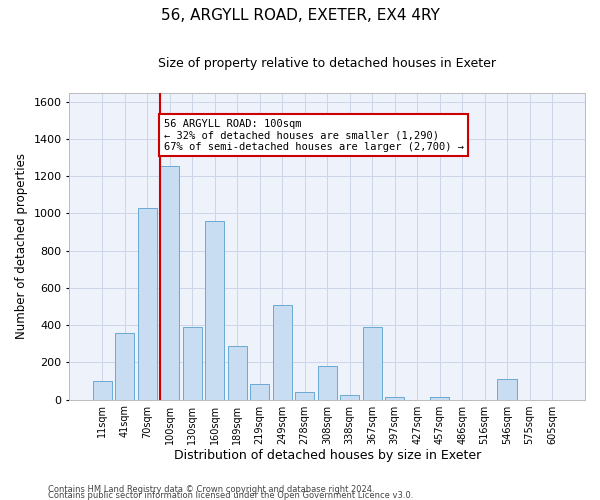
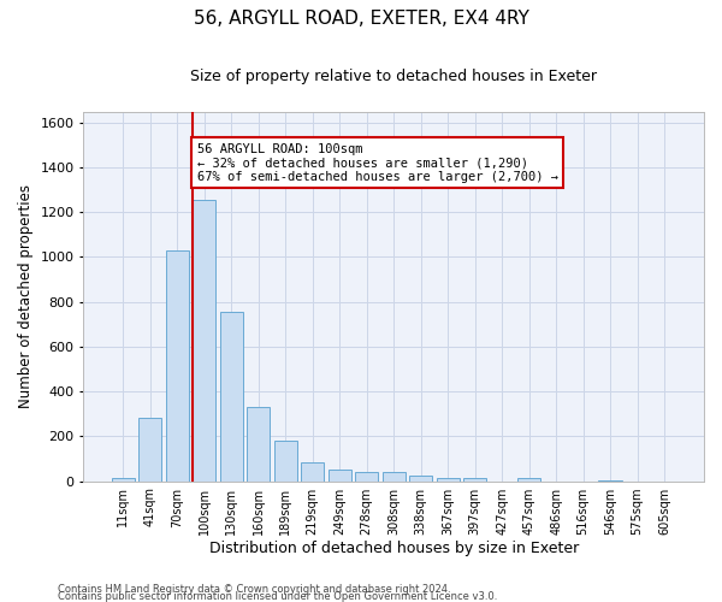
11sqm: 100 -> 10
41sqm: 360 -> 280
130sqm: 390 -> 760
160sqm: 960 -> 330
189sqm: 290 -> 180
249sqm: 510 -> 50
308sqm: 180 -> 40
367sqm: 390 -> 10
546sqm: 110 -> 0
